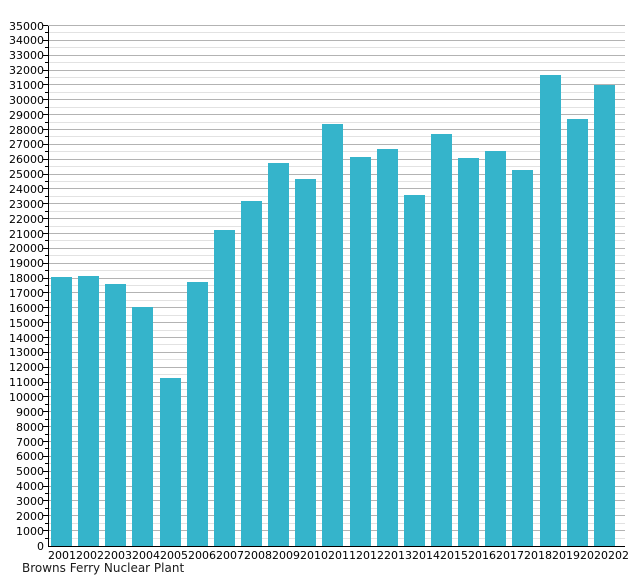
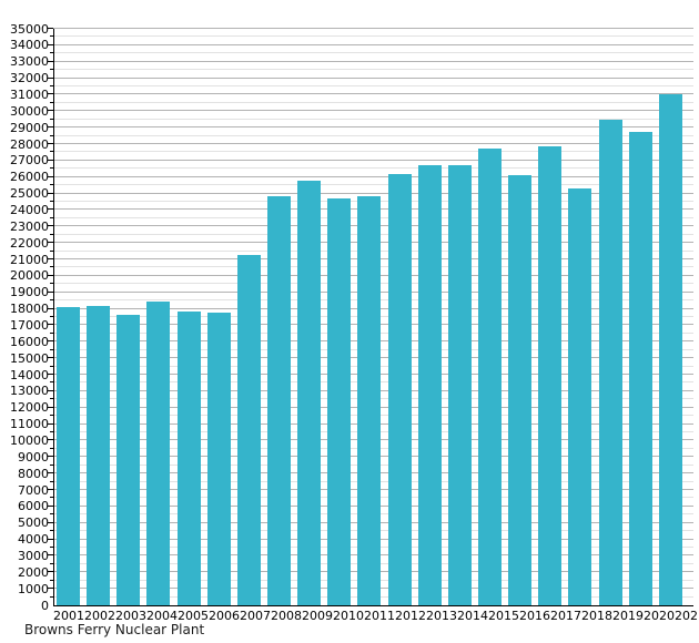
2004: 16100 -> 18400
2005: 11300 -> 17800
2008: 23200 -> 24800
2011: 28400 -> 24800
2014: 23600 -> 26800
2017: 26600 -> 27800
2019: 31700 -> 29500
